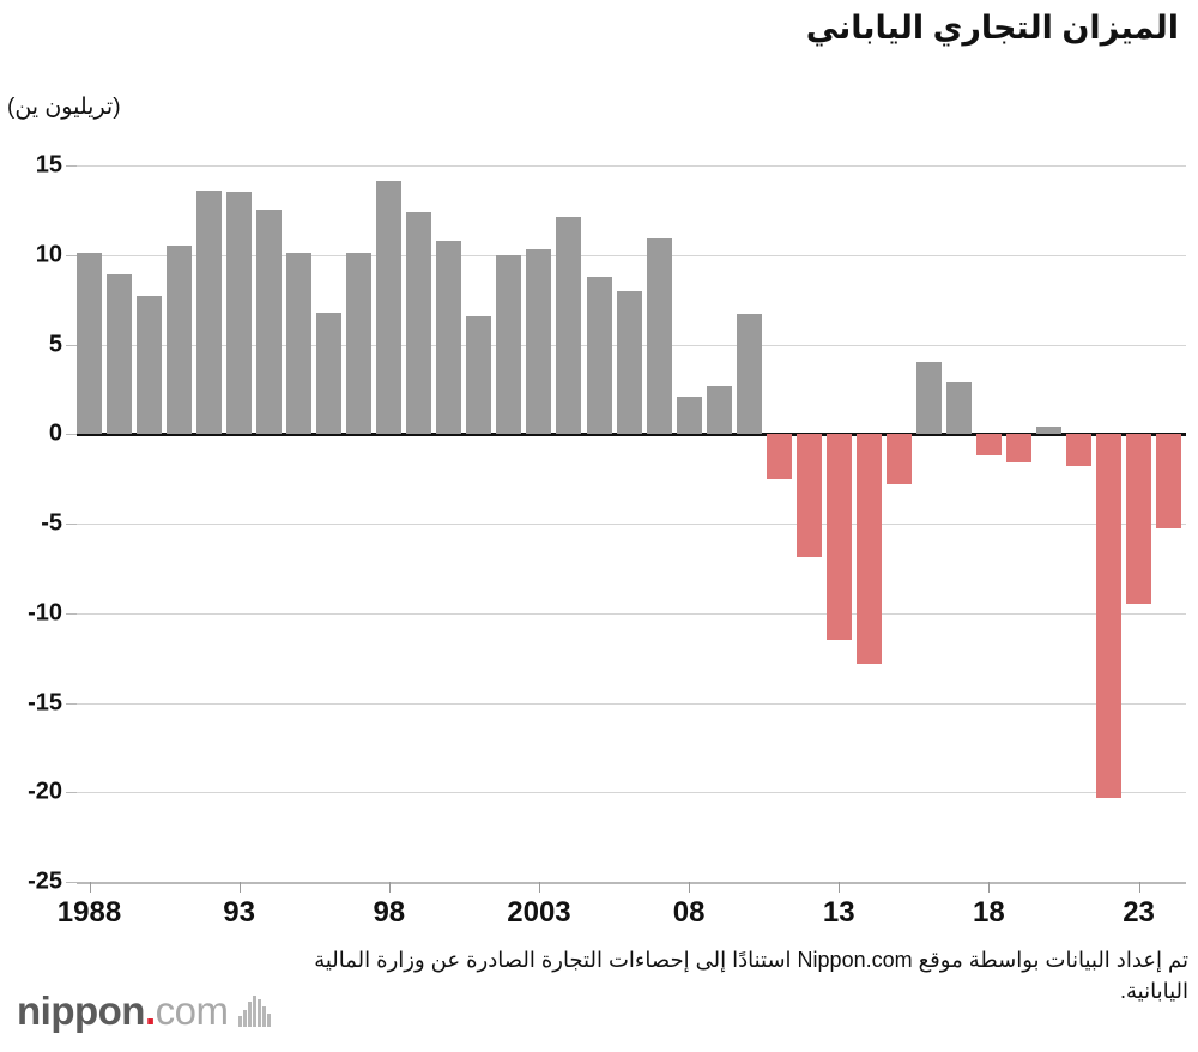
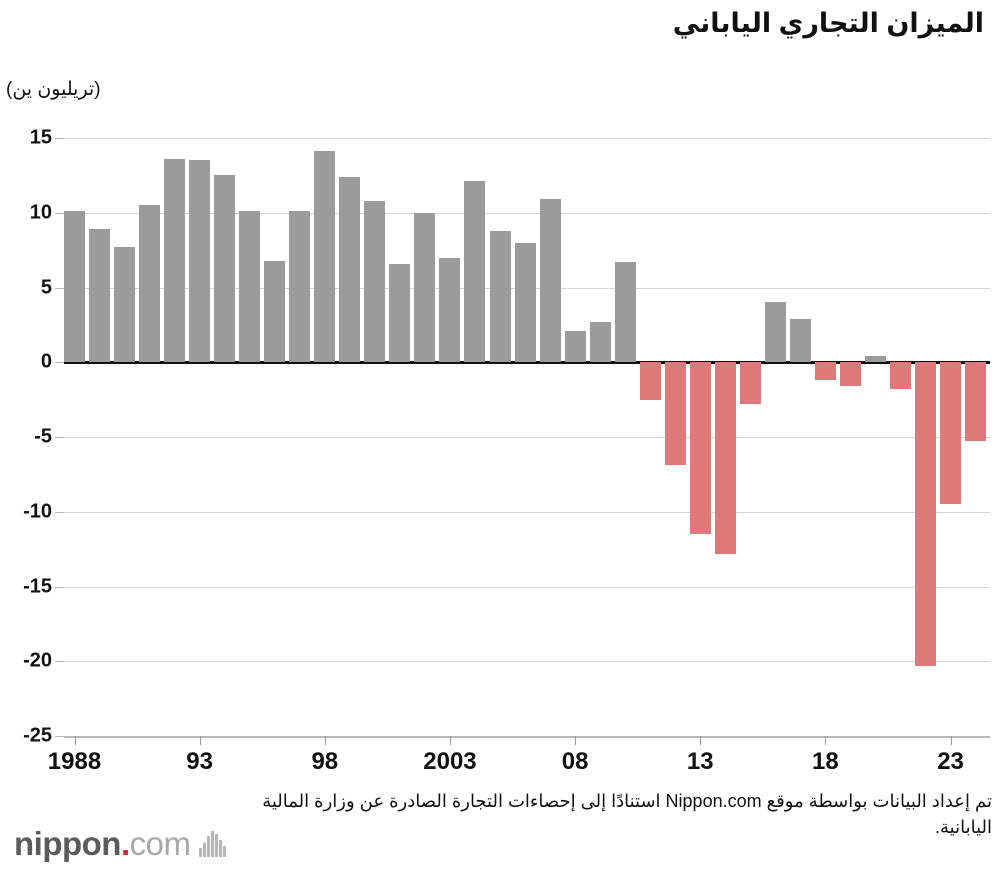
2003: 10.3 -> 7.0
